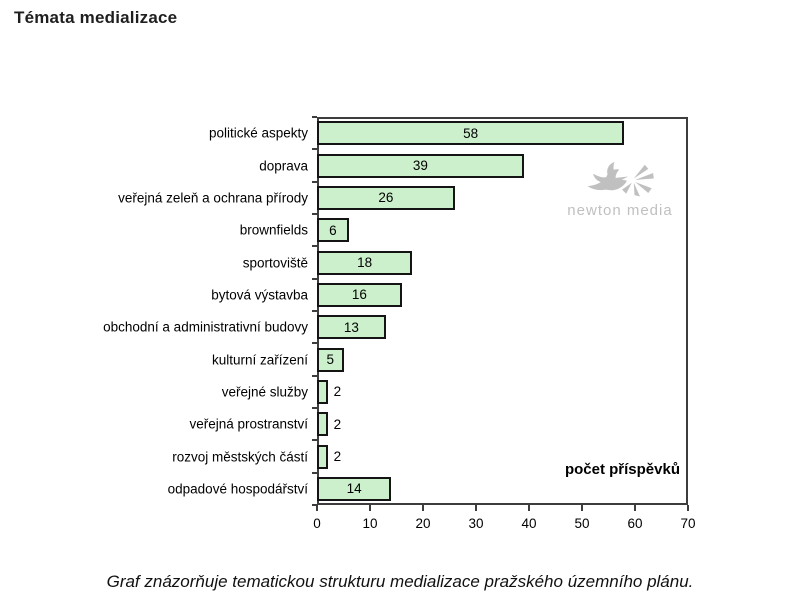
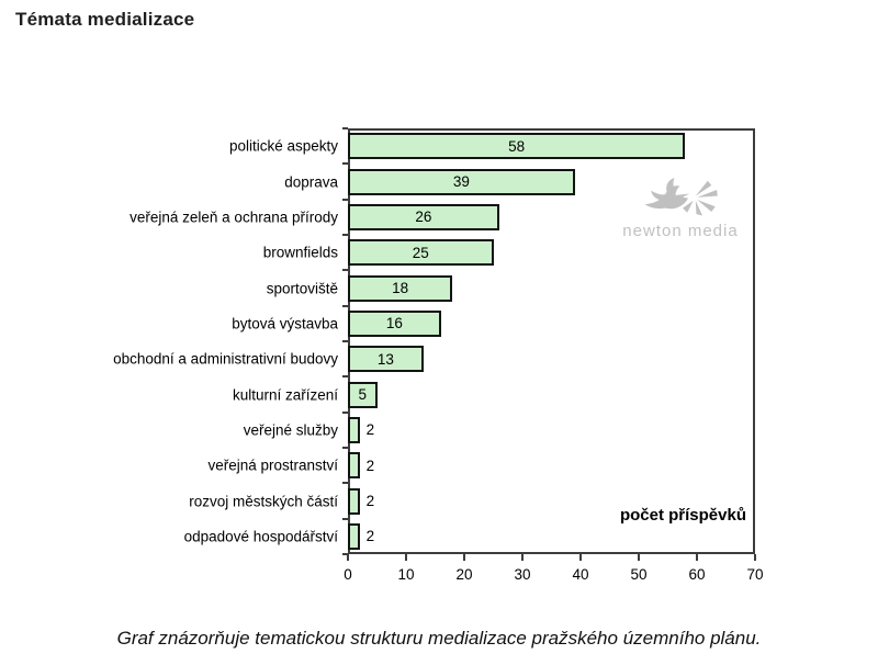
brownfields: 6 -> 25
odpadové hospodářství: 14 -> 2
